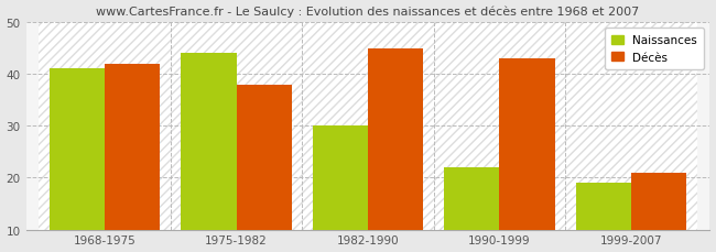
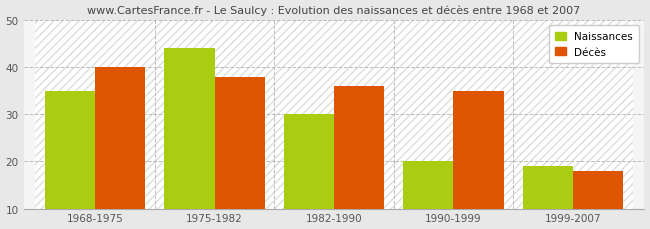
Naissances/1968-1975: 41 -> 35
Décès/1968-1975: 42 -> 40
Décès/1982-1990: 45 -> 36
Naissances/1990-1999: 22 -> 20
Décès/1990-1999: 43 -> 35
Décès/1999-2007: 21 -> 18
